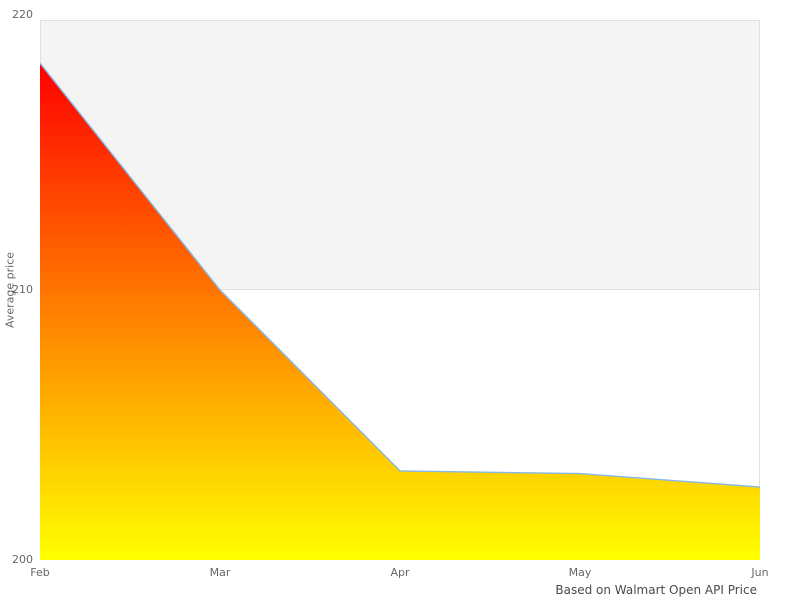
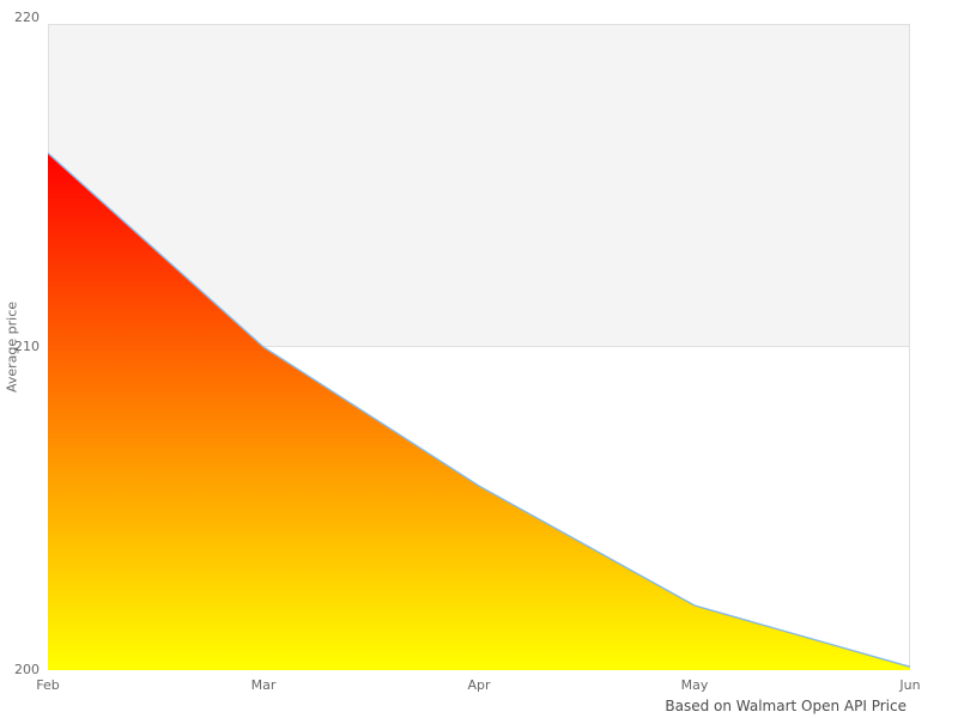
Feb: 218.4 -> 216.0
Apr: 203.3 -> 205.7
May: 203.2 -> 202.0
Jun: 202.7 -> 200.1
